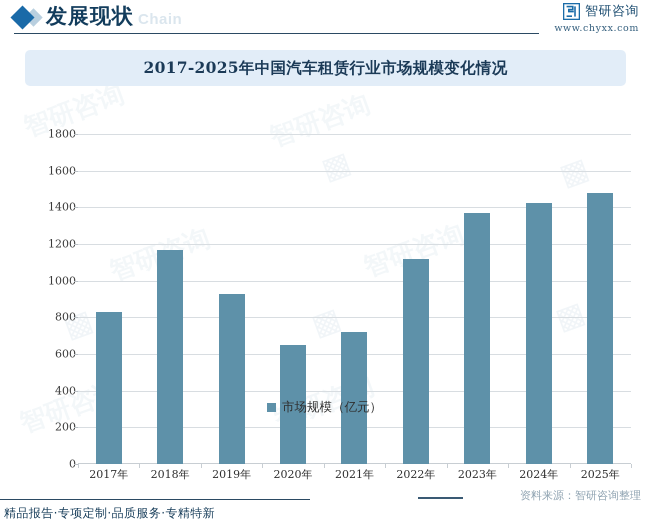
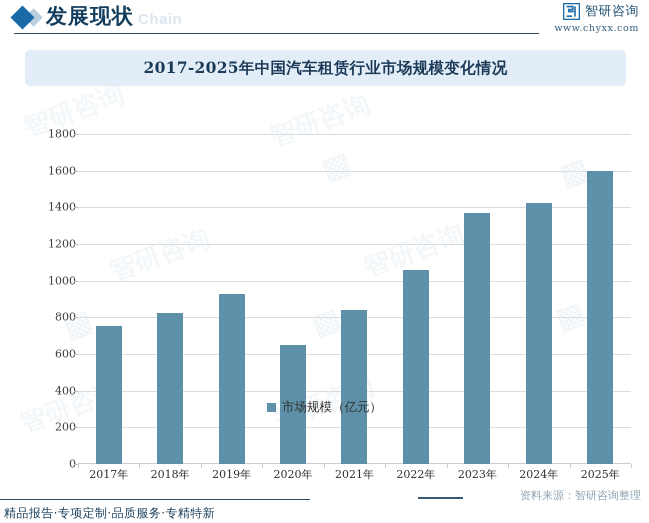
2017年: 830 -> 760
2018年: 1170 -> 820
2021年: 720 -> 840
2022年: 1120 -> 1060
2025年: 1480 -> 1600
